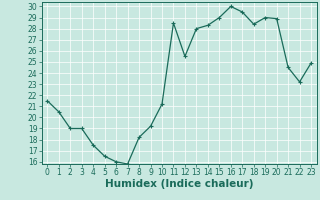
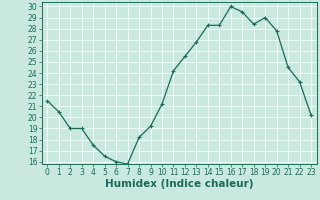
11: 28.5 -> 24.2
13: 28.0 -> 26.8
15: 29.0 -> 28.3
20: 28.9 -> 27.8
23: 24.9 -> 20.2
